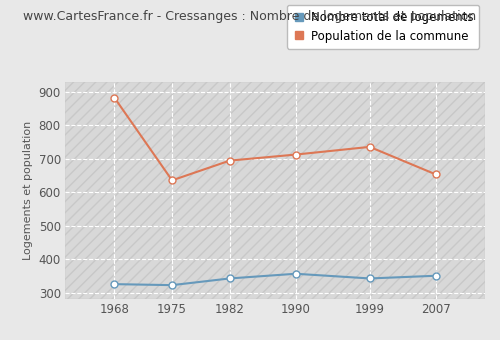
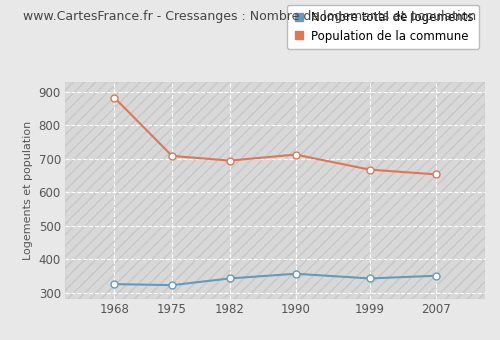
Population de la commune/1975: 635 -> 708
Population de la commune/1999: 735 -> 667
